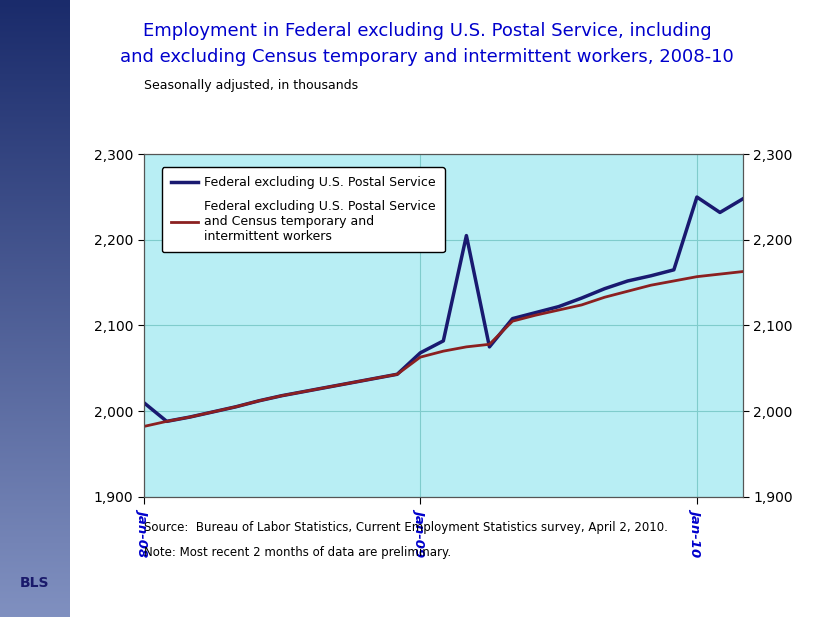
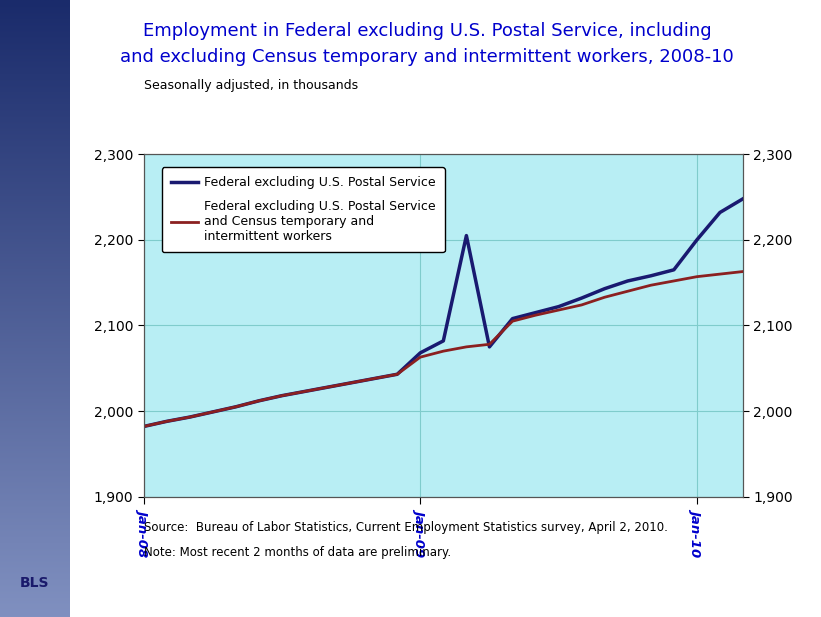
Federal excluding U.S. Postal Service/Jan-08: 2,010 -> 1,982
Federal excluding U.S. Postal Service/Jan-10: 2,250 -> 2,200
